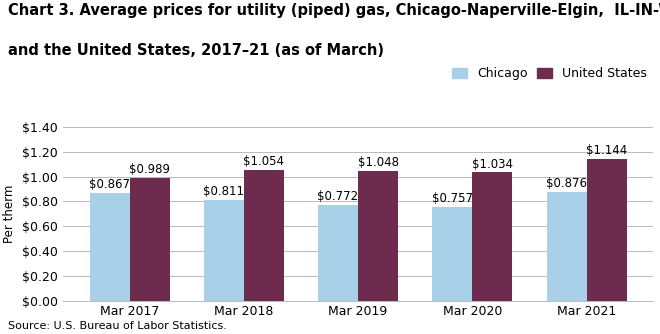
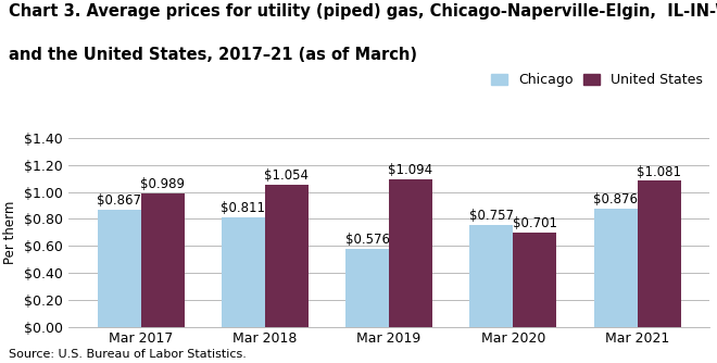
Chicago/Mar 2019: $0.772 -> $0.576
United States/Mar 2019: $1.048 -> $1.094
United States/Mar 2020: $1.034 -> $0.701
United States/Mar 2021: $1.144 -> $1.081
